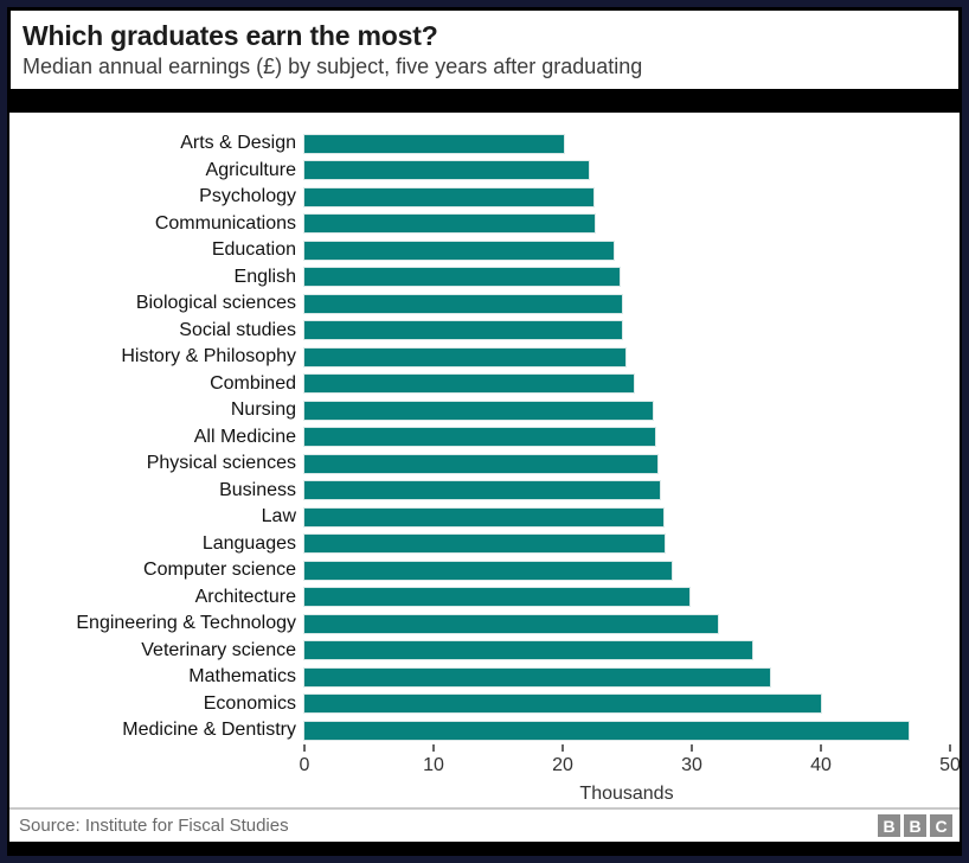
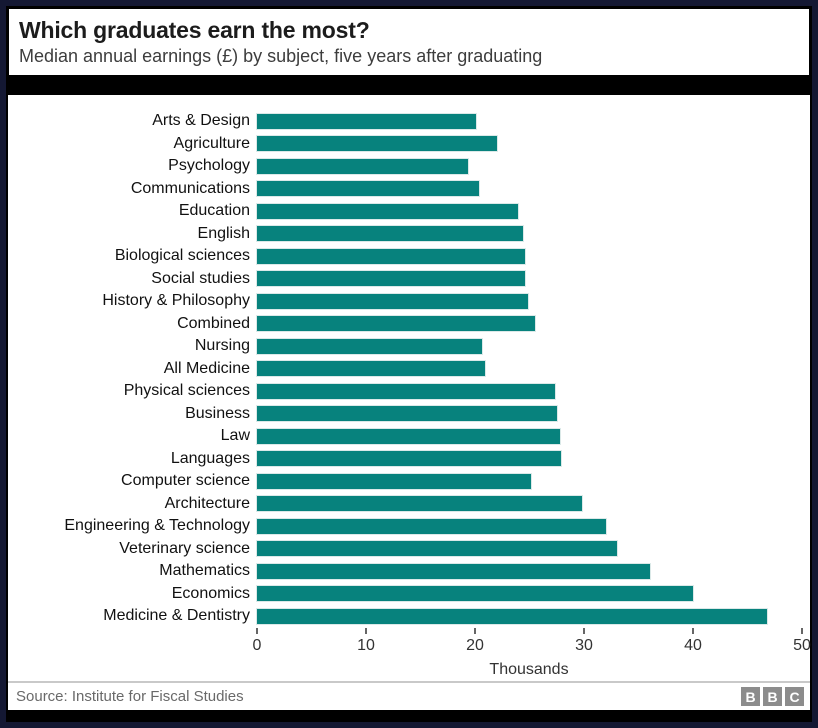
Psychology: 22.4 -> 19.4
Communications: 22.5 -> 20.4
Nursing: 27.0 -> 20.6
All Medicine: 27.2 -> 20.9
Computer science: 28.4 -> 25.1
Veterinary science: 34.7 -> 33.0
